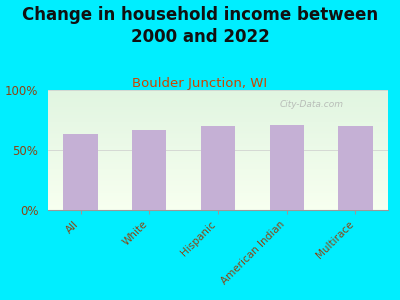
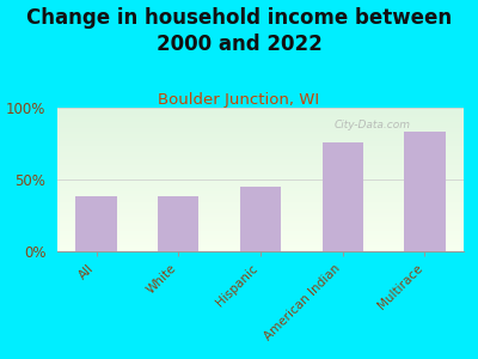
All: 63% -> 38%
White: 67% -> 38%
Hispanic: 70% -> 45%
American Indian: 71% -> 76%
Multirace: 70% -> 83%
